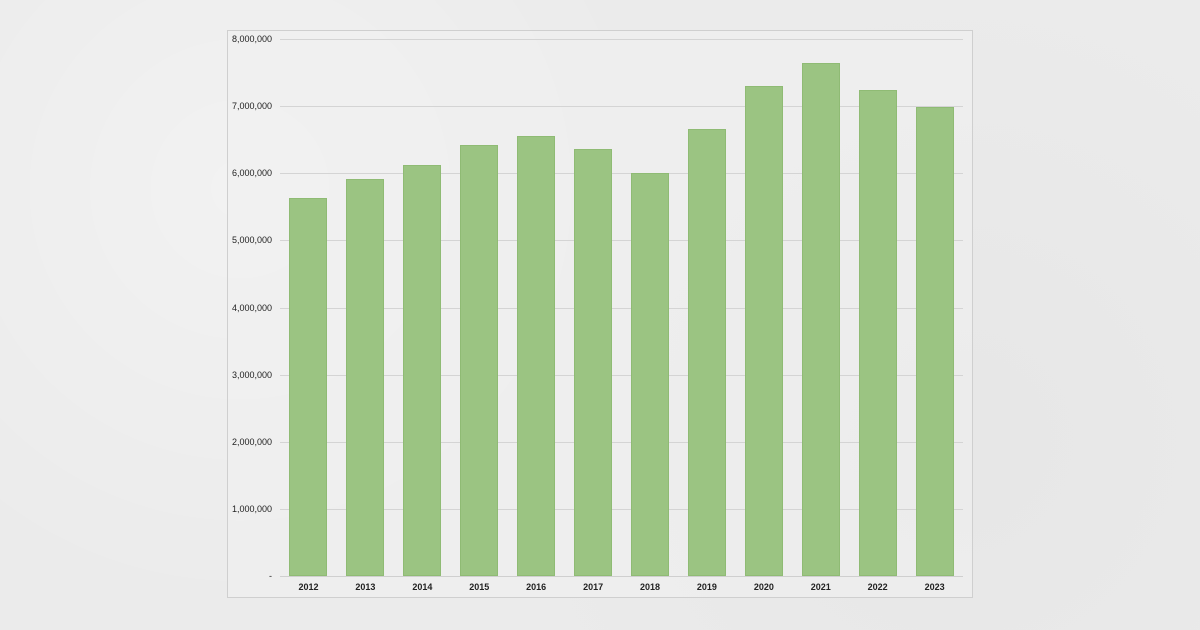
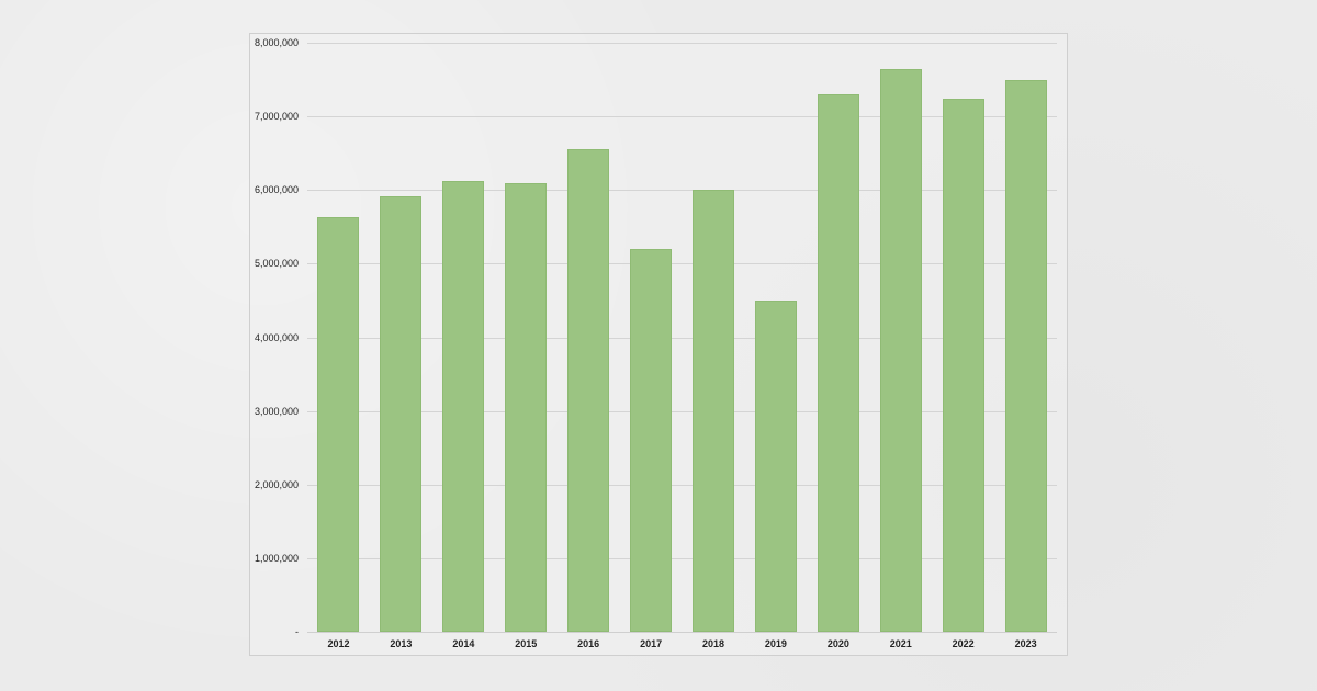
2015: 6400000 -> 6100000
2017: 6400000 -> 5200000
2019: 6700000 -> 4500000
2023: 7000000 -> 7500000
